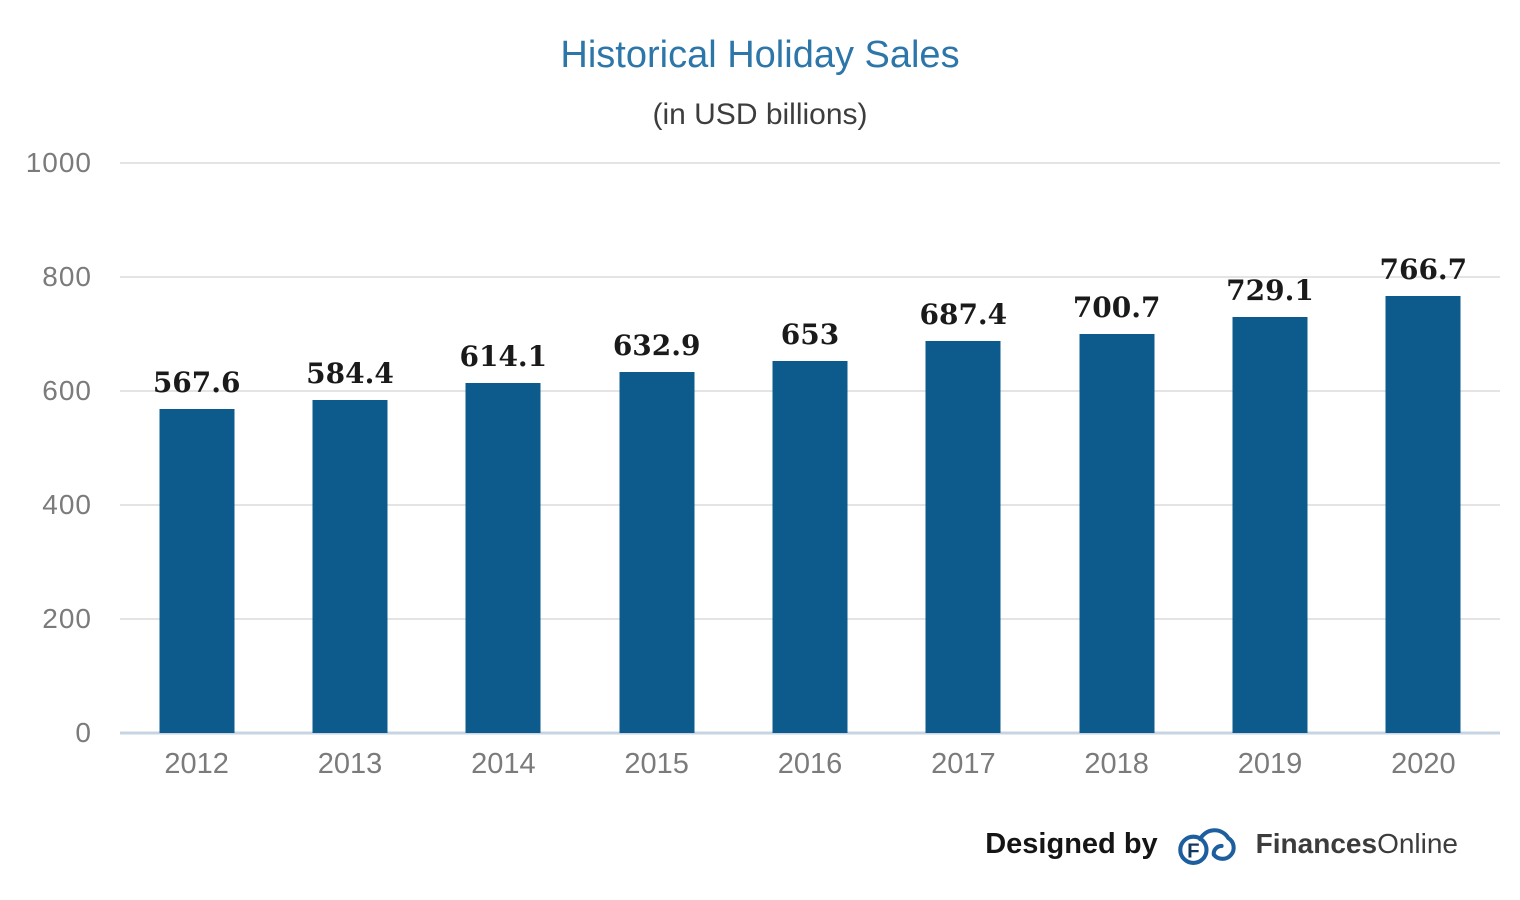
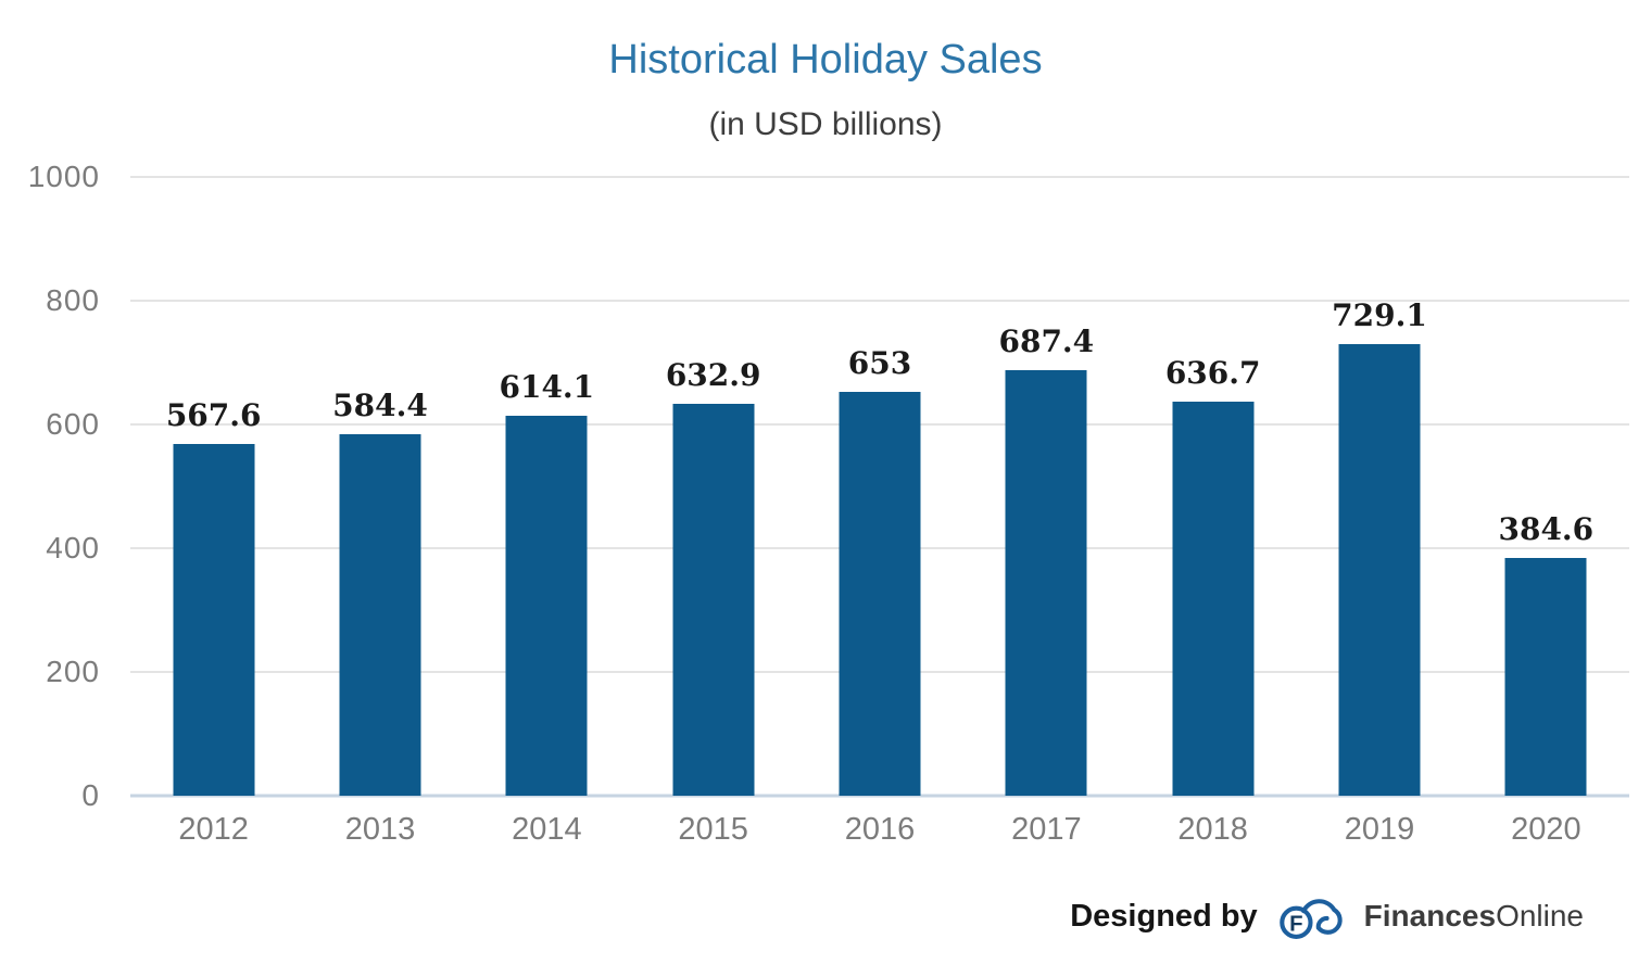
2018: 700.7 -> 636.7
2020: 766.7 -> 384.6
